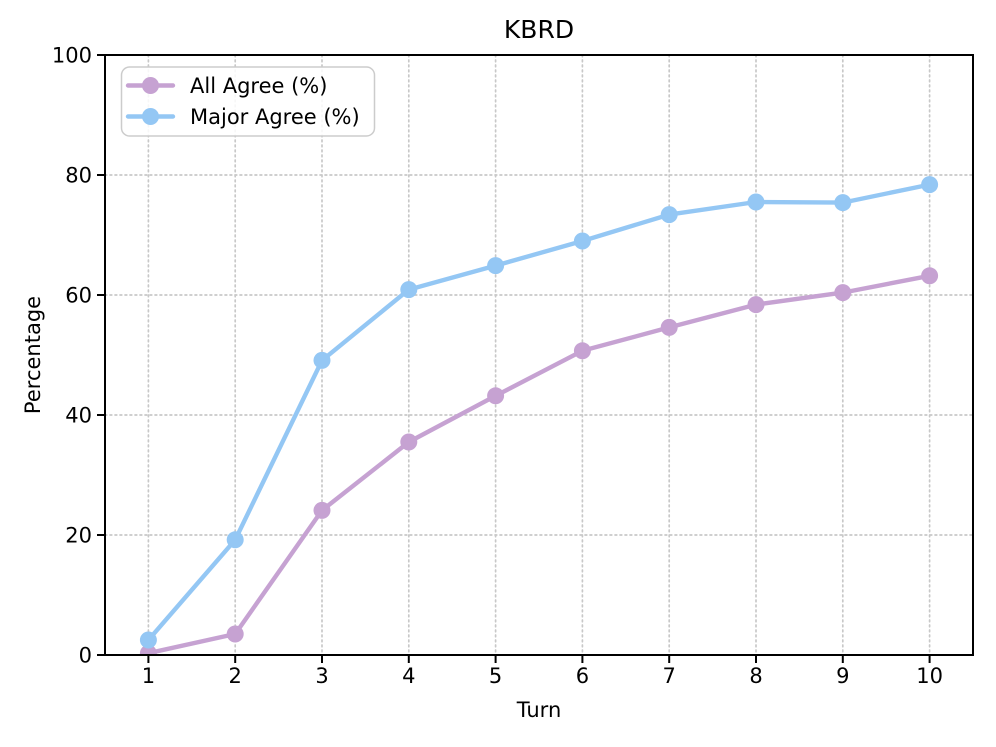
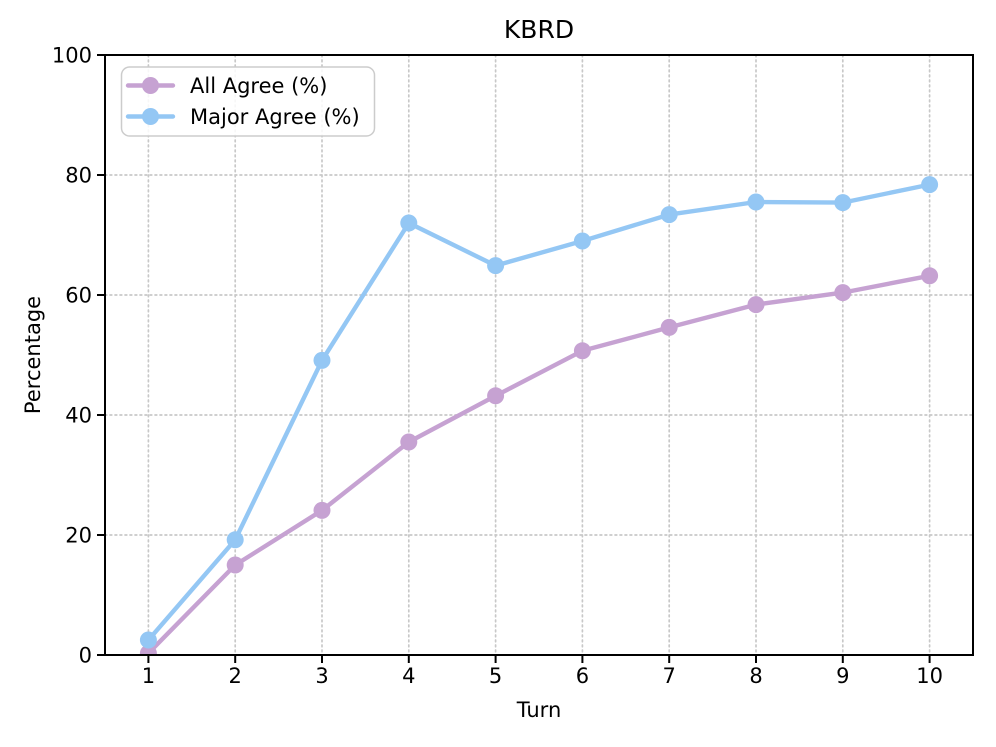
All Agree (%)/2: 4 -> 15
Major Agree (%)/4: 61 -> 72
